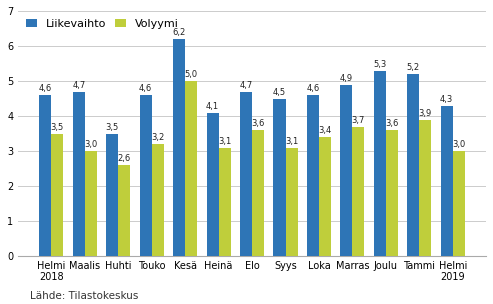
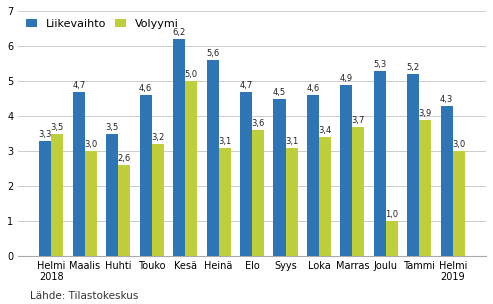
Liikevaihto/Helmi 2018: 4,6 -> 3,3
Liikevaihto/Heinä: 4,1 -> 5,6
Volyymi/Joulu: 3,6 -> 1,0
